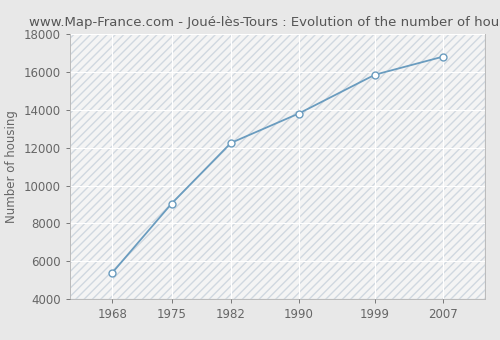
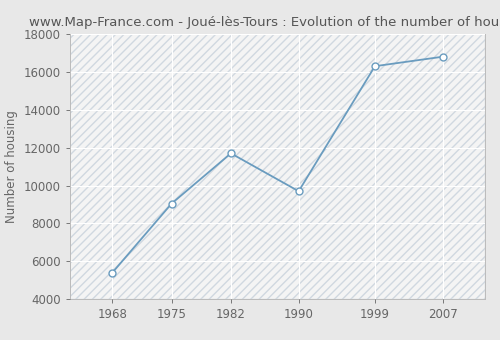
1982: 12200 -> 11700
1990: 13800 -> 9700
1999: 15800 -> 16300
